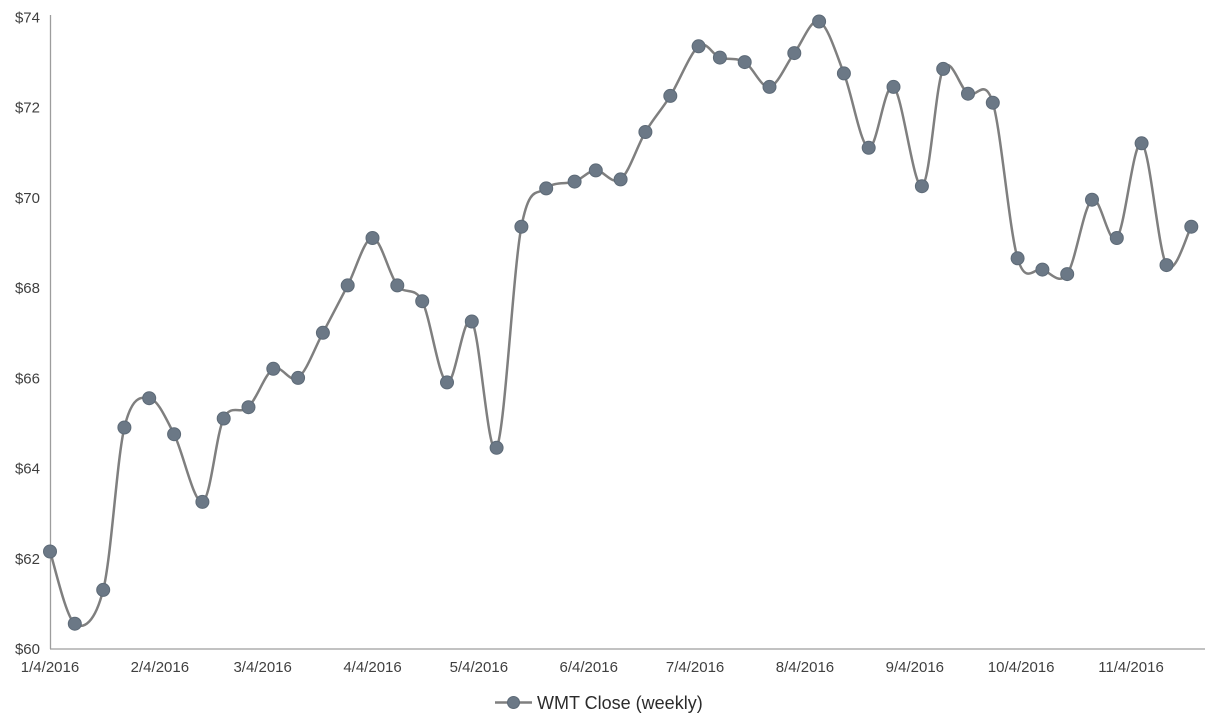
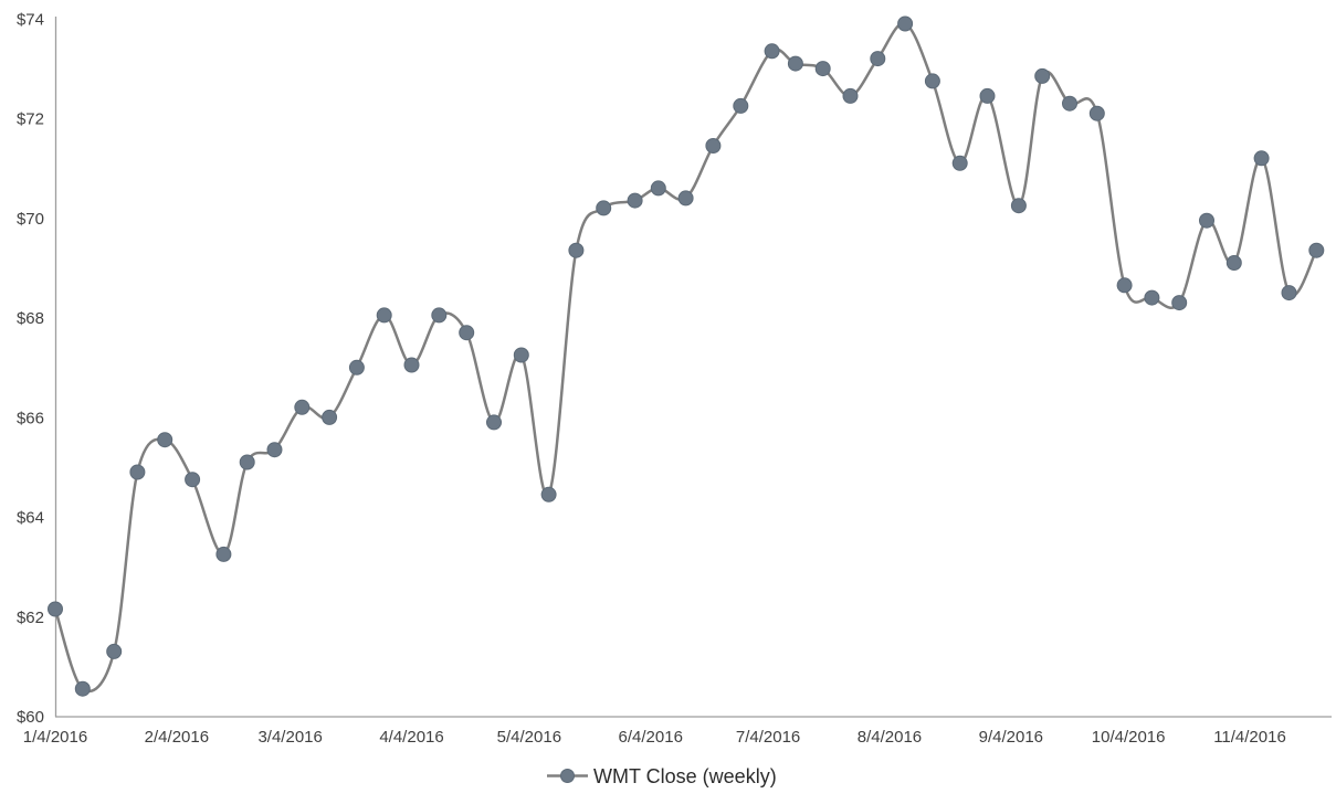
4/4/2016: $69.1 -> $67.0
